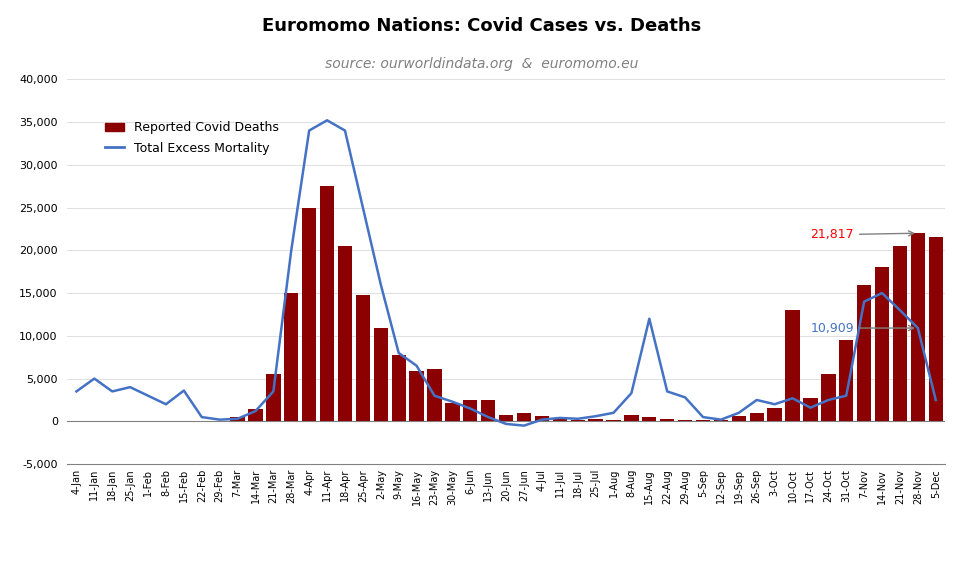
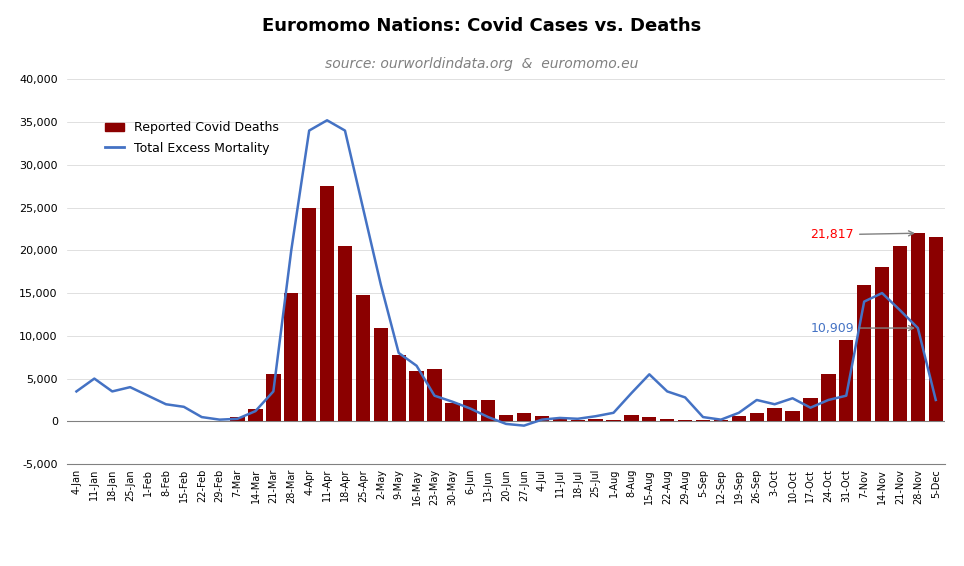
Total Excess Mortality/15-Feb: 3,600 -> 1,700
Total Excess Mortality/15-Aug: 12,000 -> 5,500
Reported Covid Deaths/10-Oct: 13,000 -> 1,200
